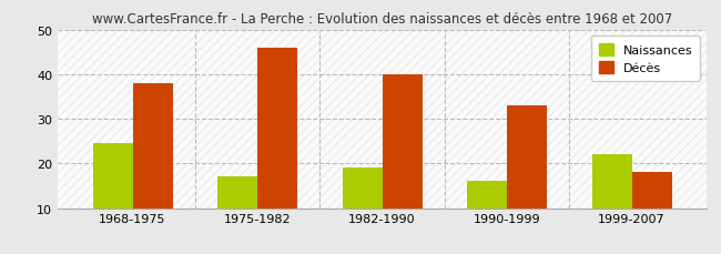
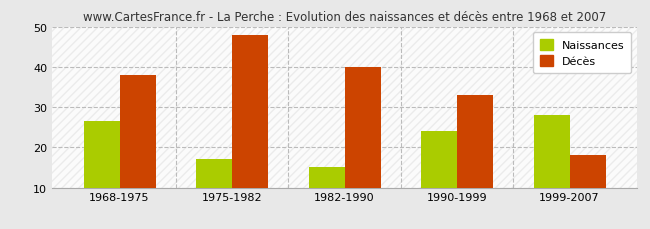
Naissances/1968-1975: 24.5 -> 26.5
Décès/1975-1982: 46 -> 48
Naissances/1982-1990: 19.0 -> 15.0
Naissances/1990-1999: 16.0 -> 24.0
Naissances/1999-2007: 22.0 -> 28.0
